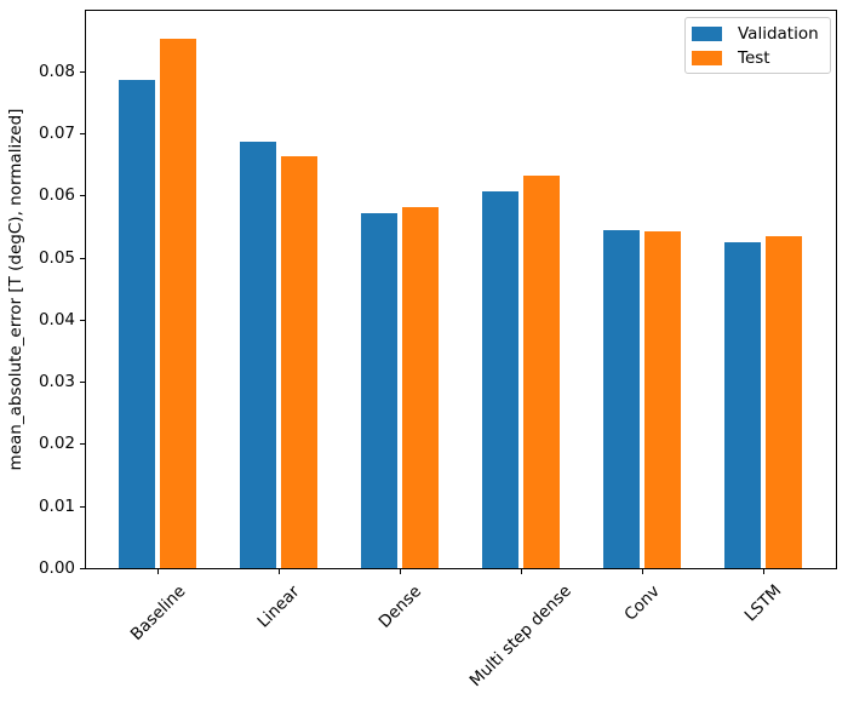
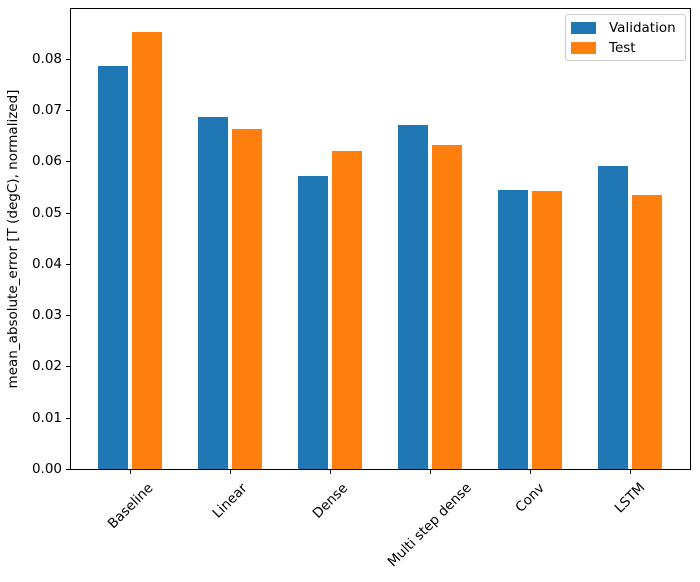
Test/Dense: 0.058 -> 0.062
Validation/Multi step dense: 0.061 -> 0.067
Validation/LSTM: 0.052 -> 0.059
